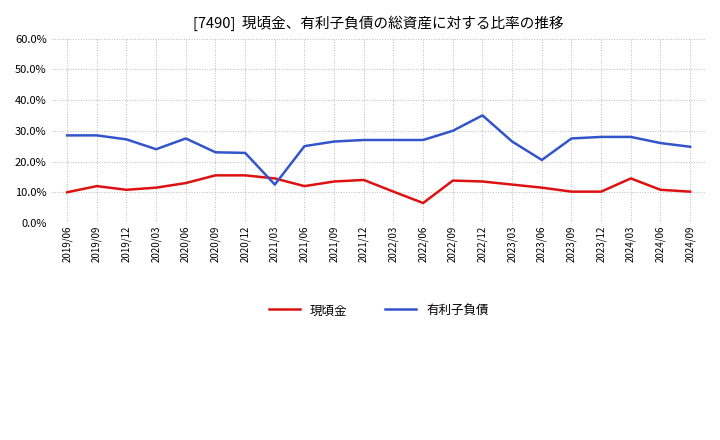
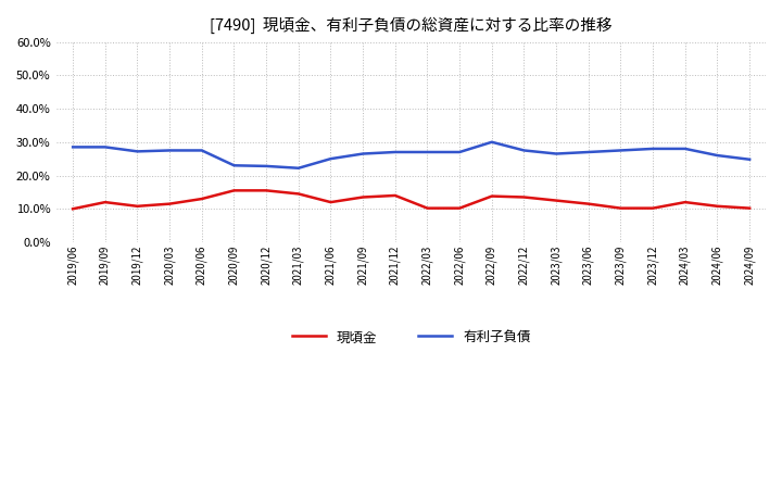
有利子負債/2020/03: 24.0% -> 27.5%
有利子負債/2021/03: 12.5% -> 22.2%
現頃金/2022/06: 6.5% -> 10.2%
有利子負債/2022/12: 35.0% -> 27.5%
有利子負債/2023/06: 20.5% -> 27.0%
現頃金/2024/03: 14.5% -> 12.0%
